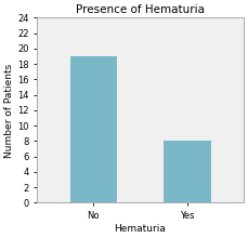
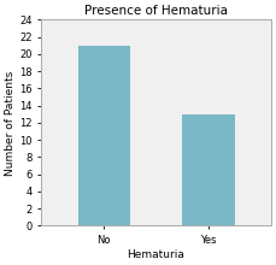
No: 19 -> 21
Yes: 8 -> 13
